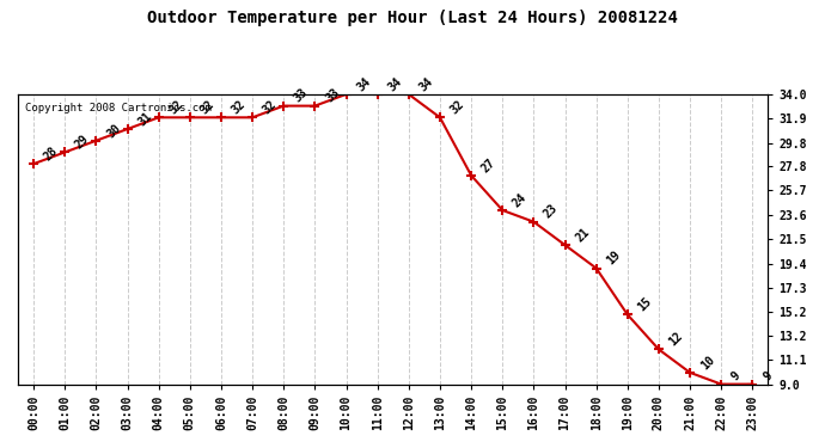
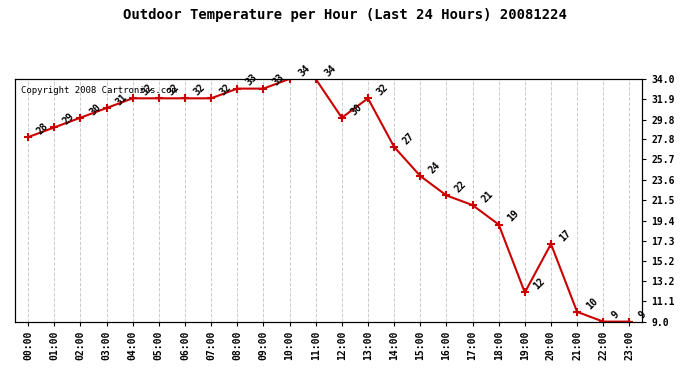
12:00: 34 -> 30
16:00: 23 -> 22
19:00: 15 -> 12
20:00: 12 -> 17
